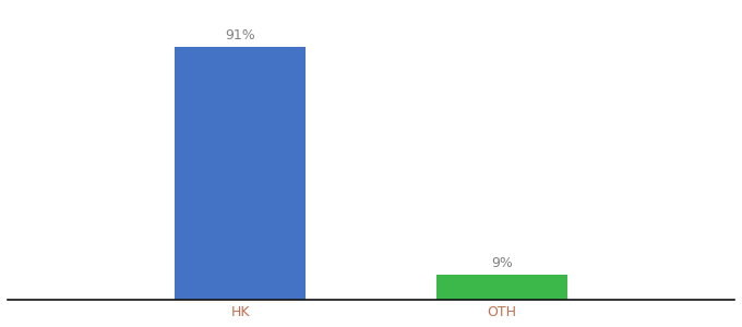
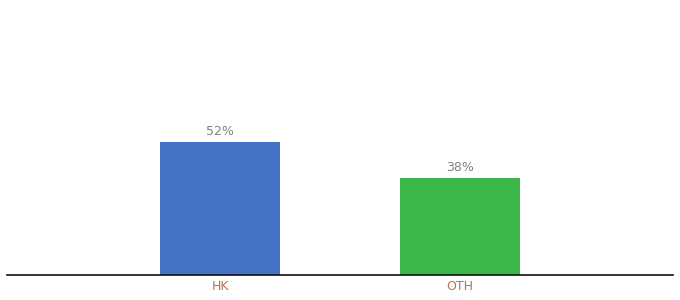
HK: 91% -> 52%
OTH: 9% -> 38%
